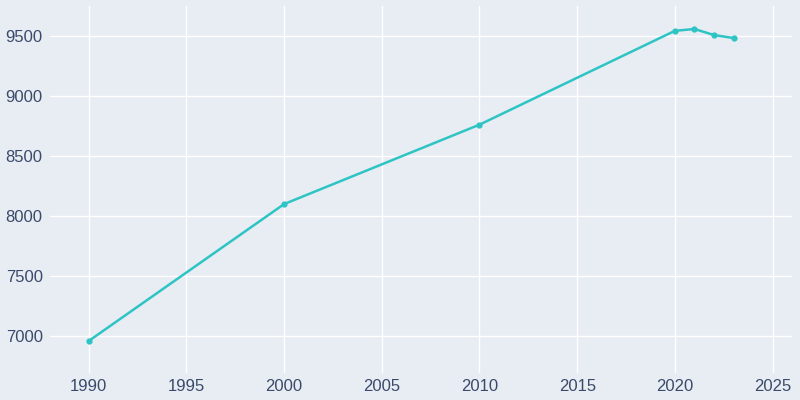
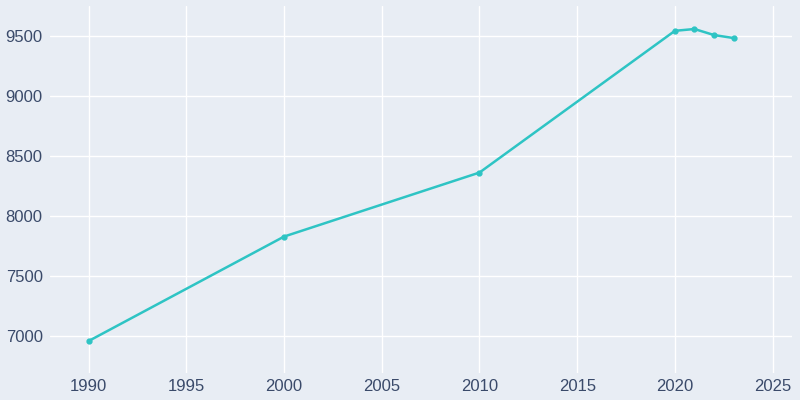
2000: 8100 -> 7830
2010: 8760 -> 8360
